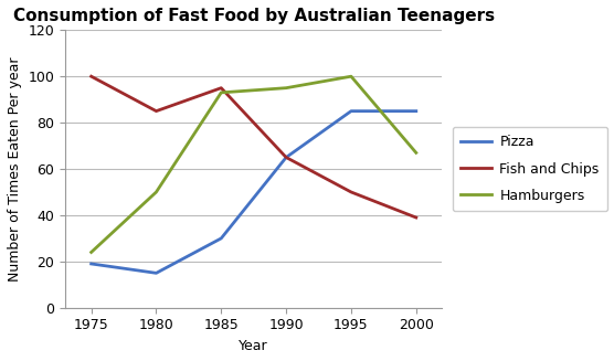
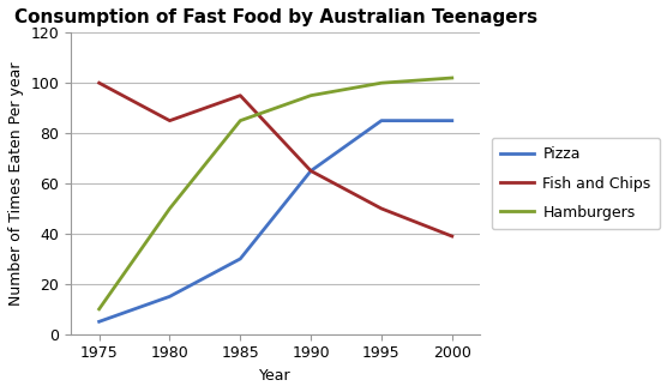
Pizza/1975: 19 -> 5
Hamburgers/1975: 24 -> 10
Hamburgers/1985: 93 -> 85
Hamburgers/2000: 67 -> 102
